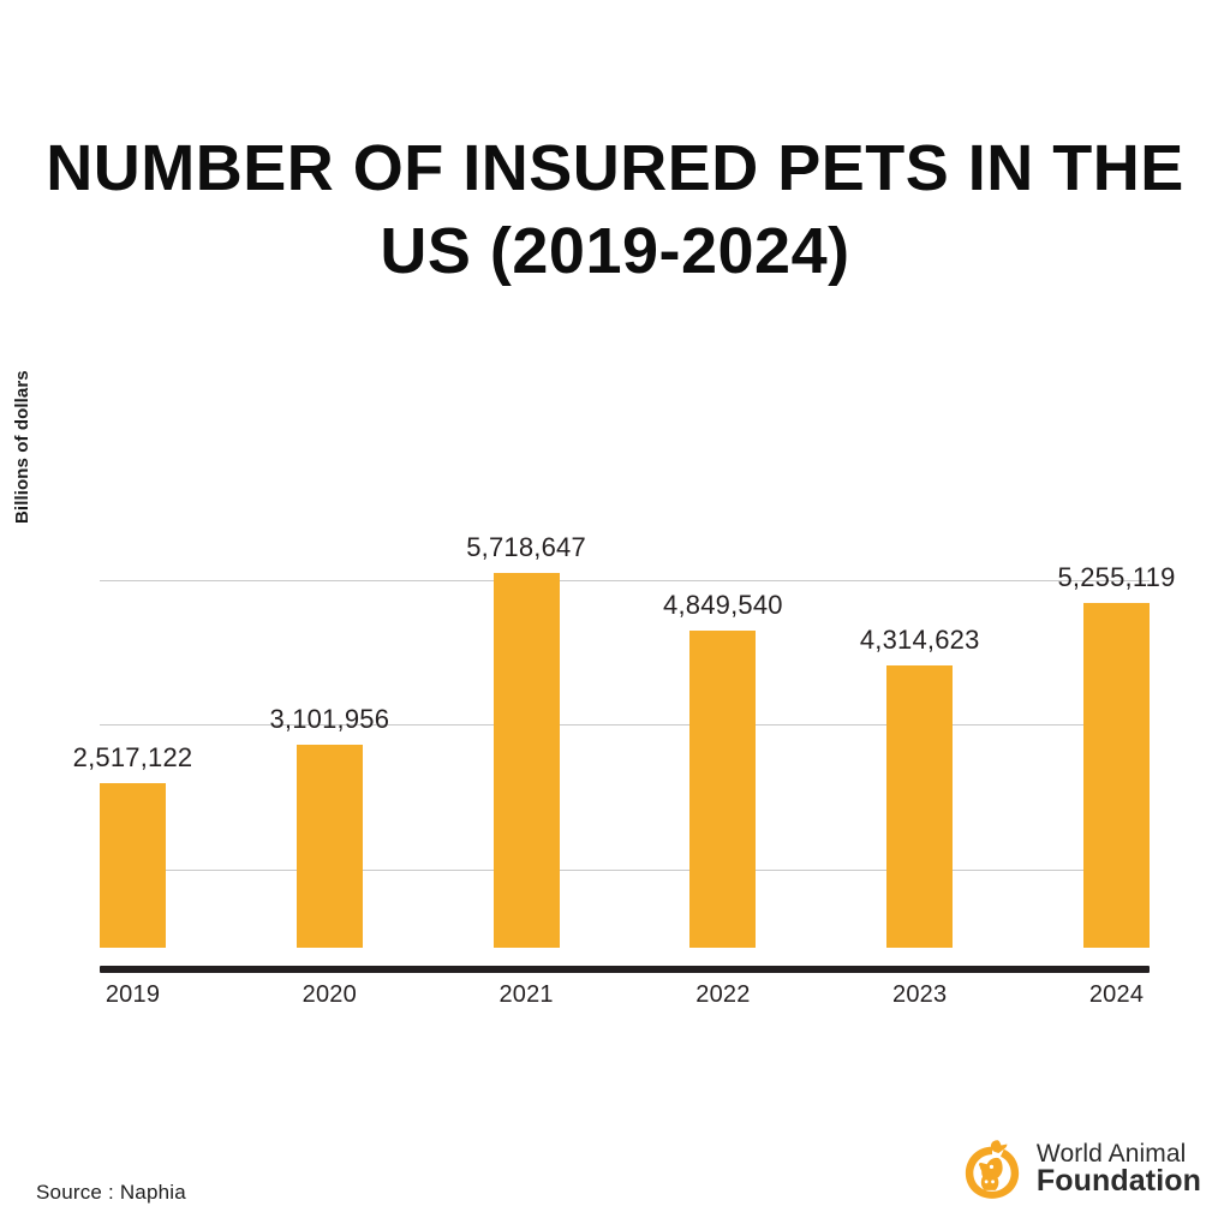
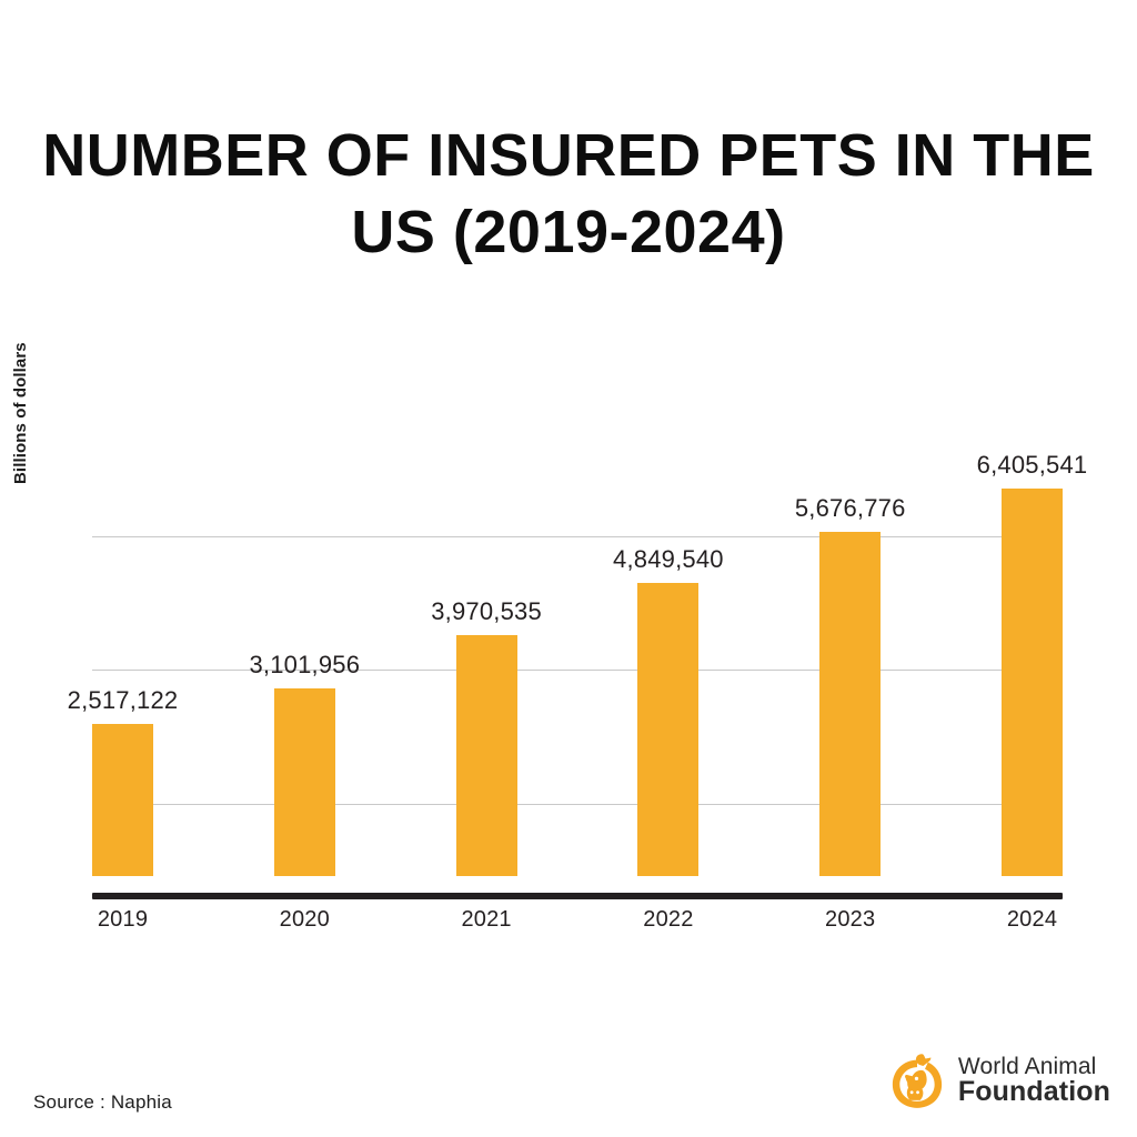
2021: 5,718,647 -> 3,970,535
2023: 4,314,623 -> 5,676,776
2024: 5,255,119 -> 6,405,541
